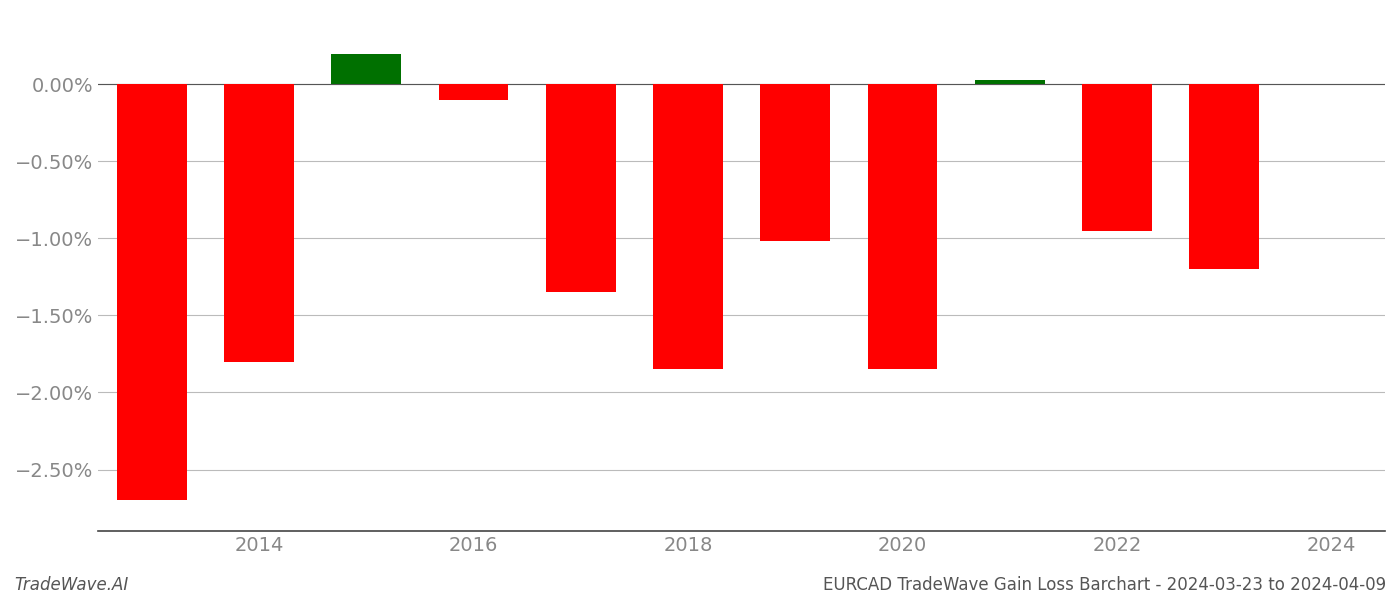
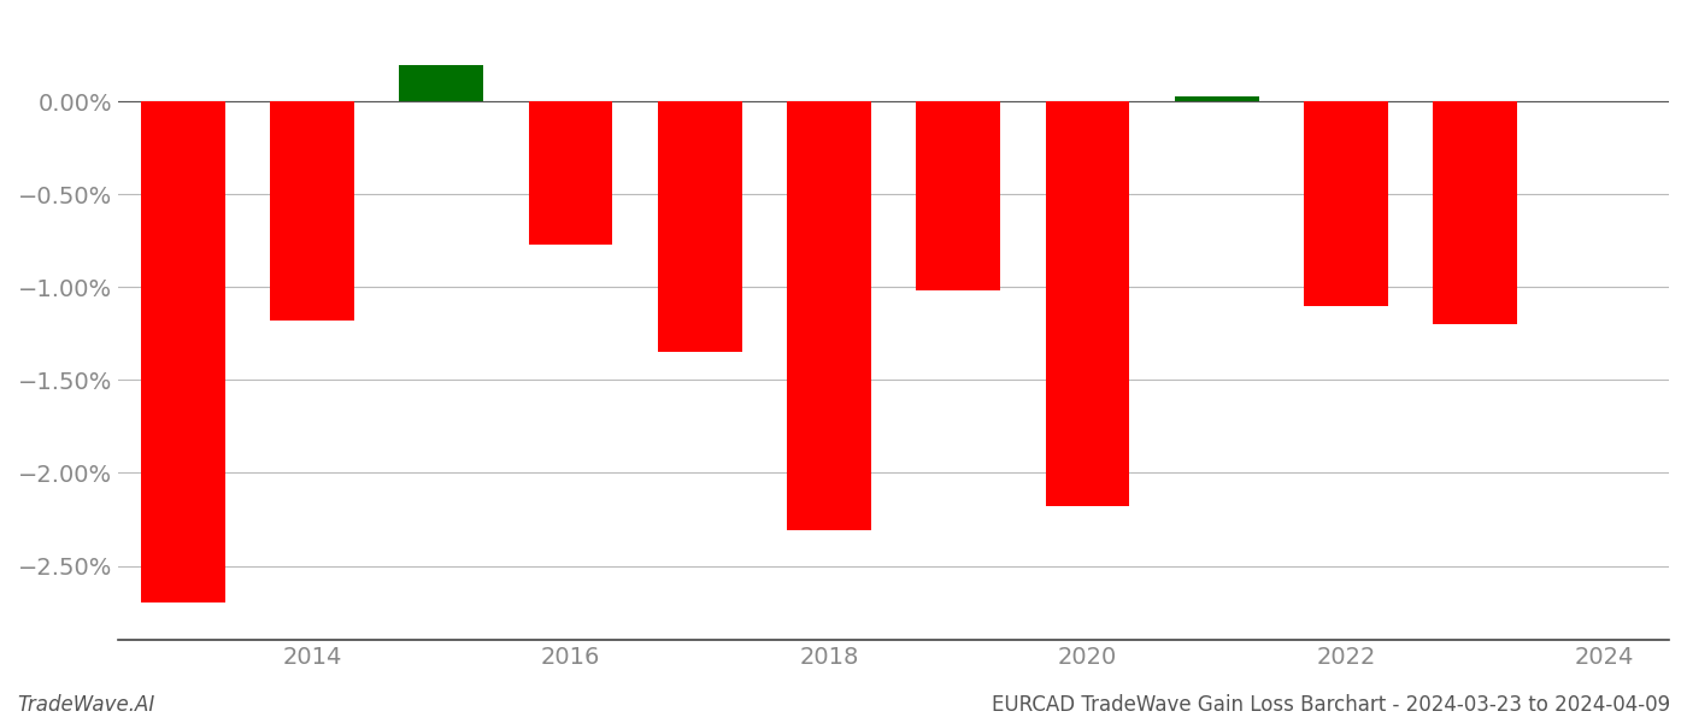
2014: -1.80% -> -1.18%
2016: -0.10% -> -0.77%
2018: -1.85% -> -2.31%
2020: -1.85% -> -2.18%
2022: -0.95% -> -1.10%
